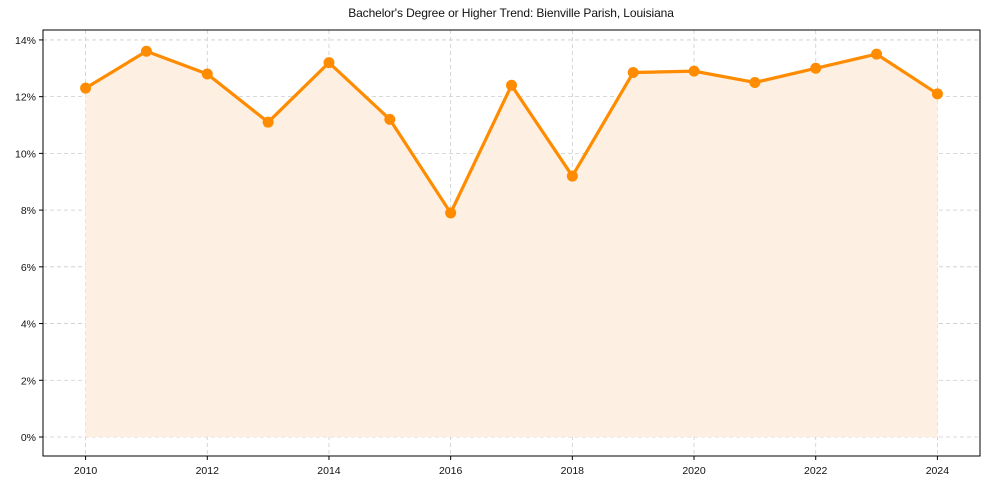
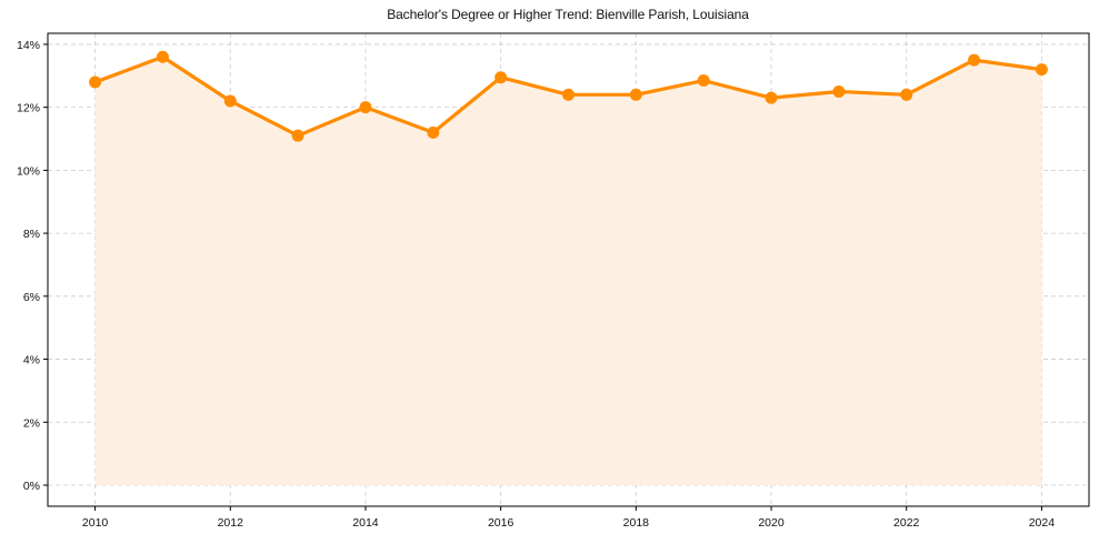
2010: 12.3% -> 12.8%
2012: 12.8% -> 12.2%
2014: 13.2% -> 12.0%
2016: 7.9% -> 12.9%
2018: 9.2% -> 12.4%
2020: 12.9% -> 12.3%
2022: 13.0% -> 12.4%
2024: 12.1% -> 13.2%
